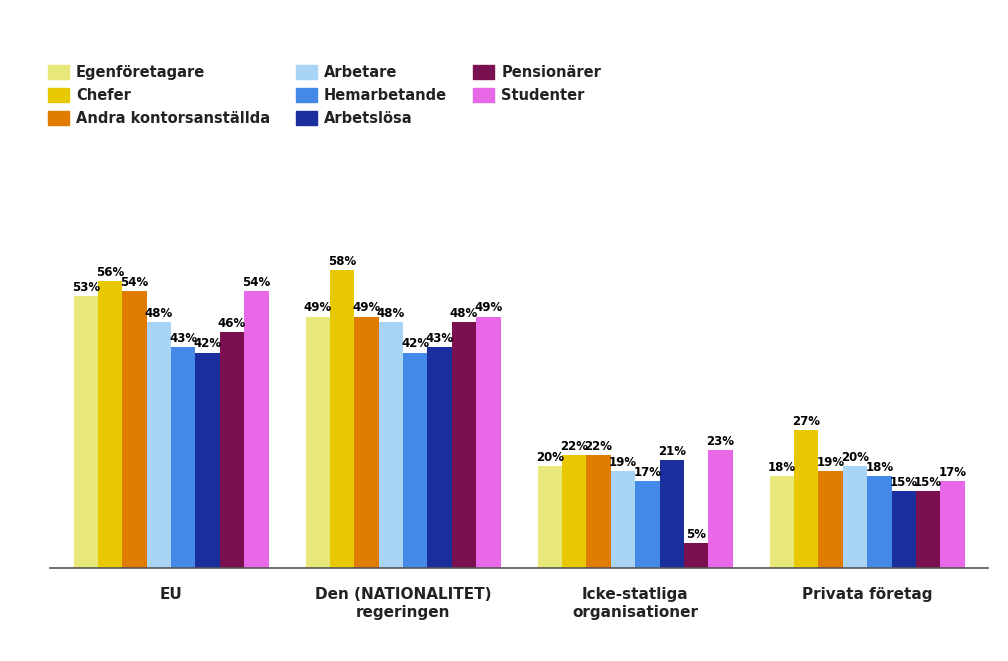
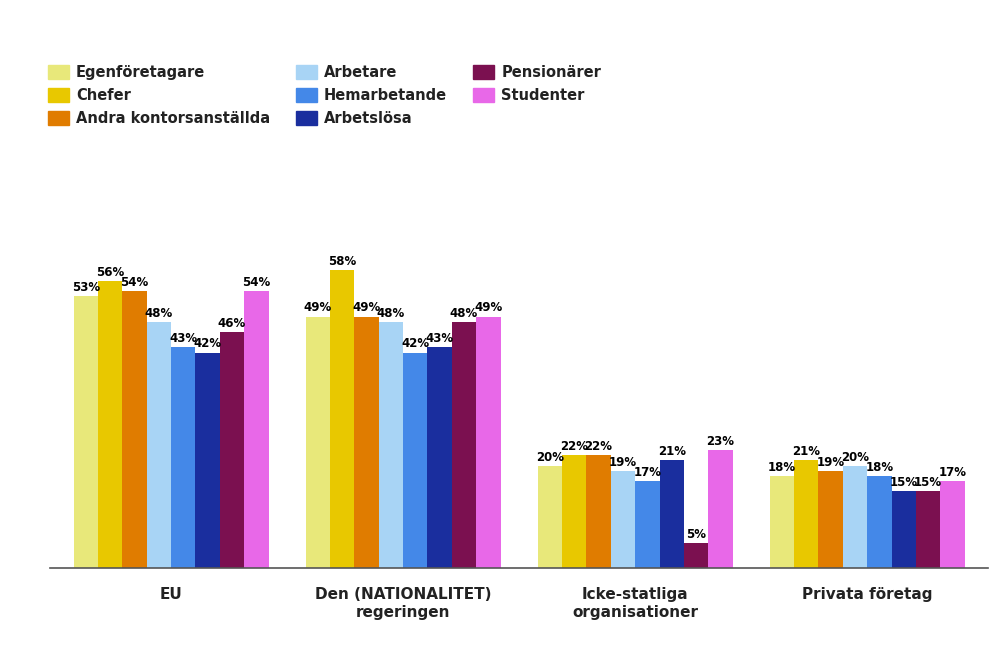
Chefer/Privata företag: 27% -> 21%
